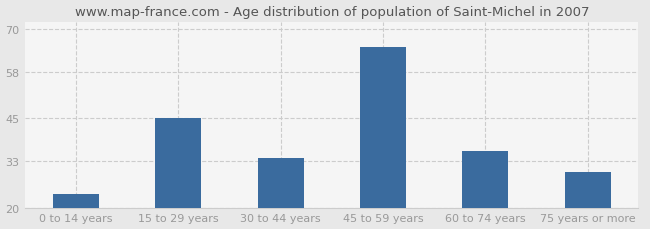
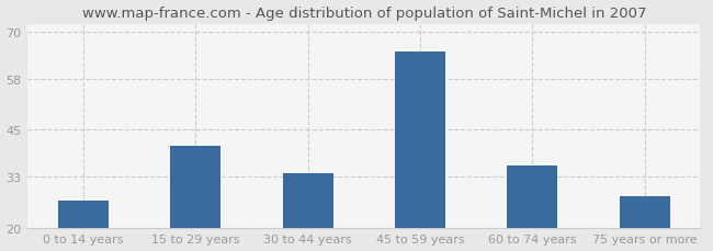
0 to 14 years: 24 -> 27
15 to 29 years: 45 -> 41
75 years or more: 30 -> 28
